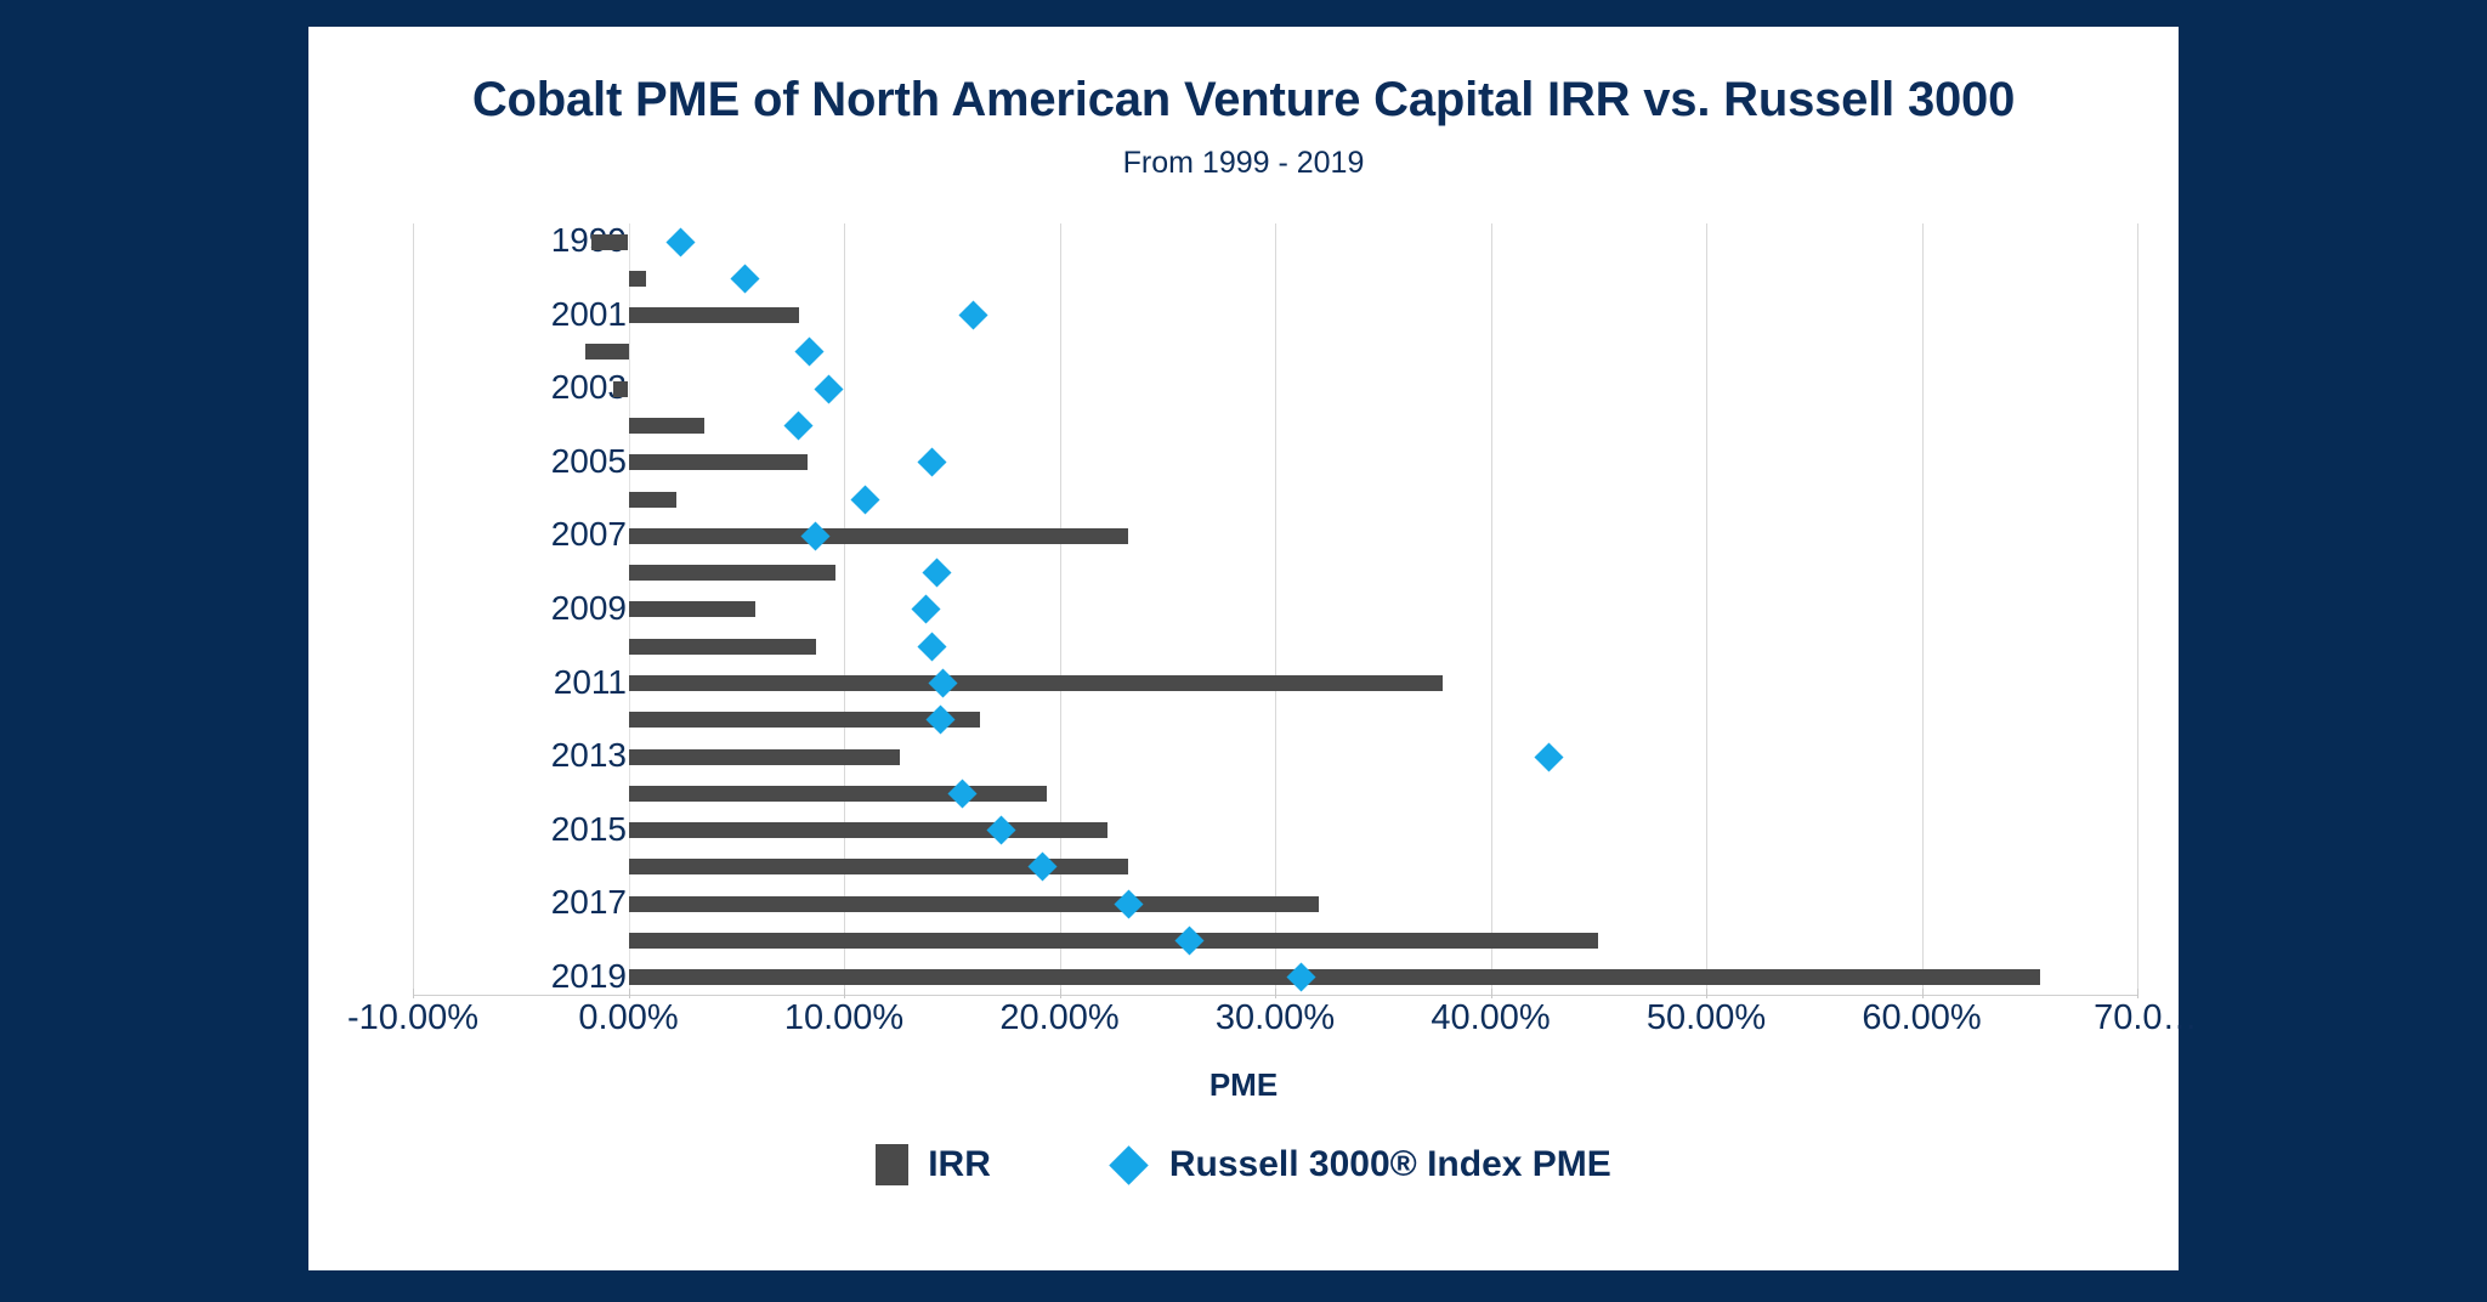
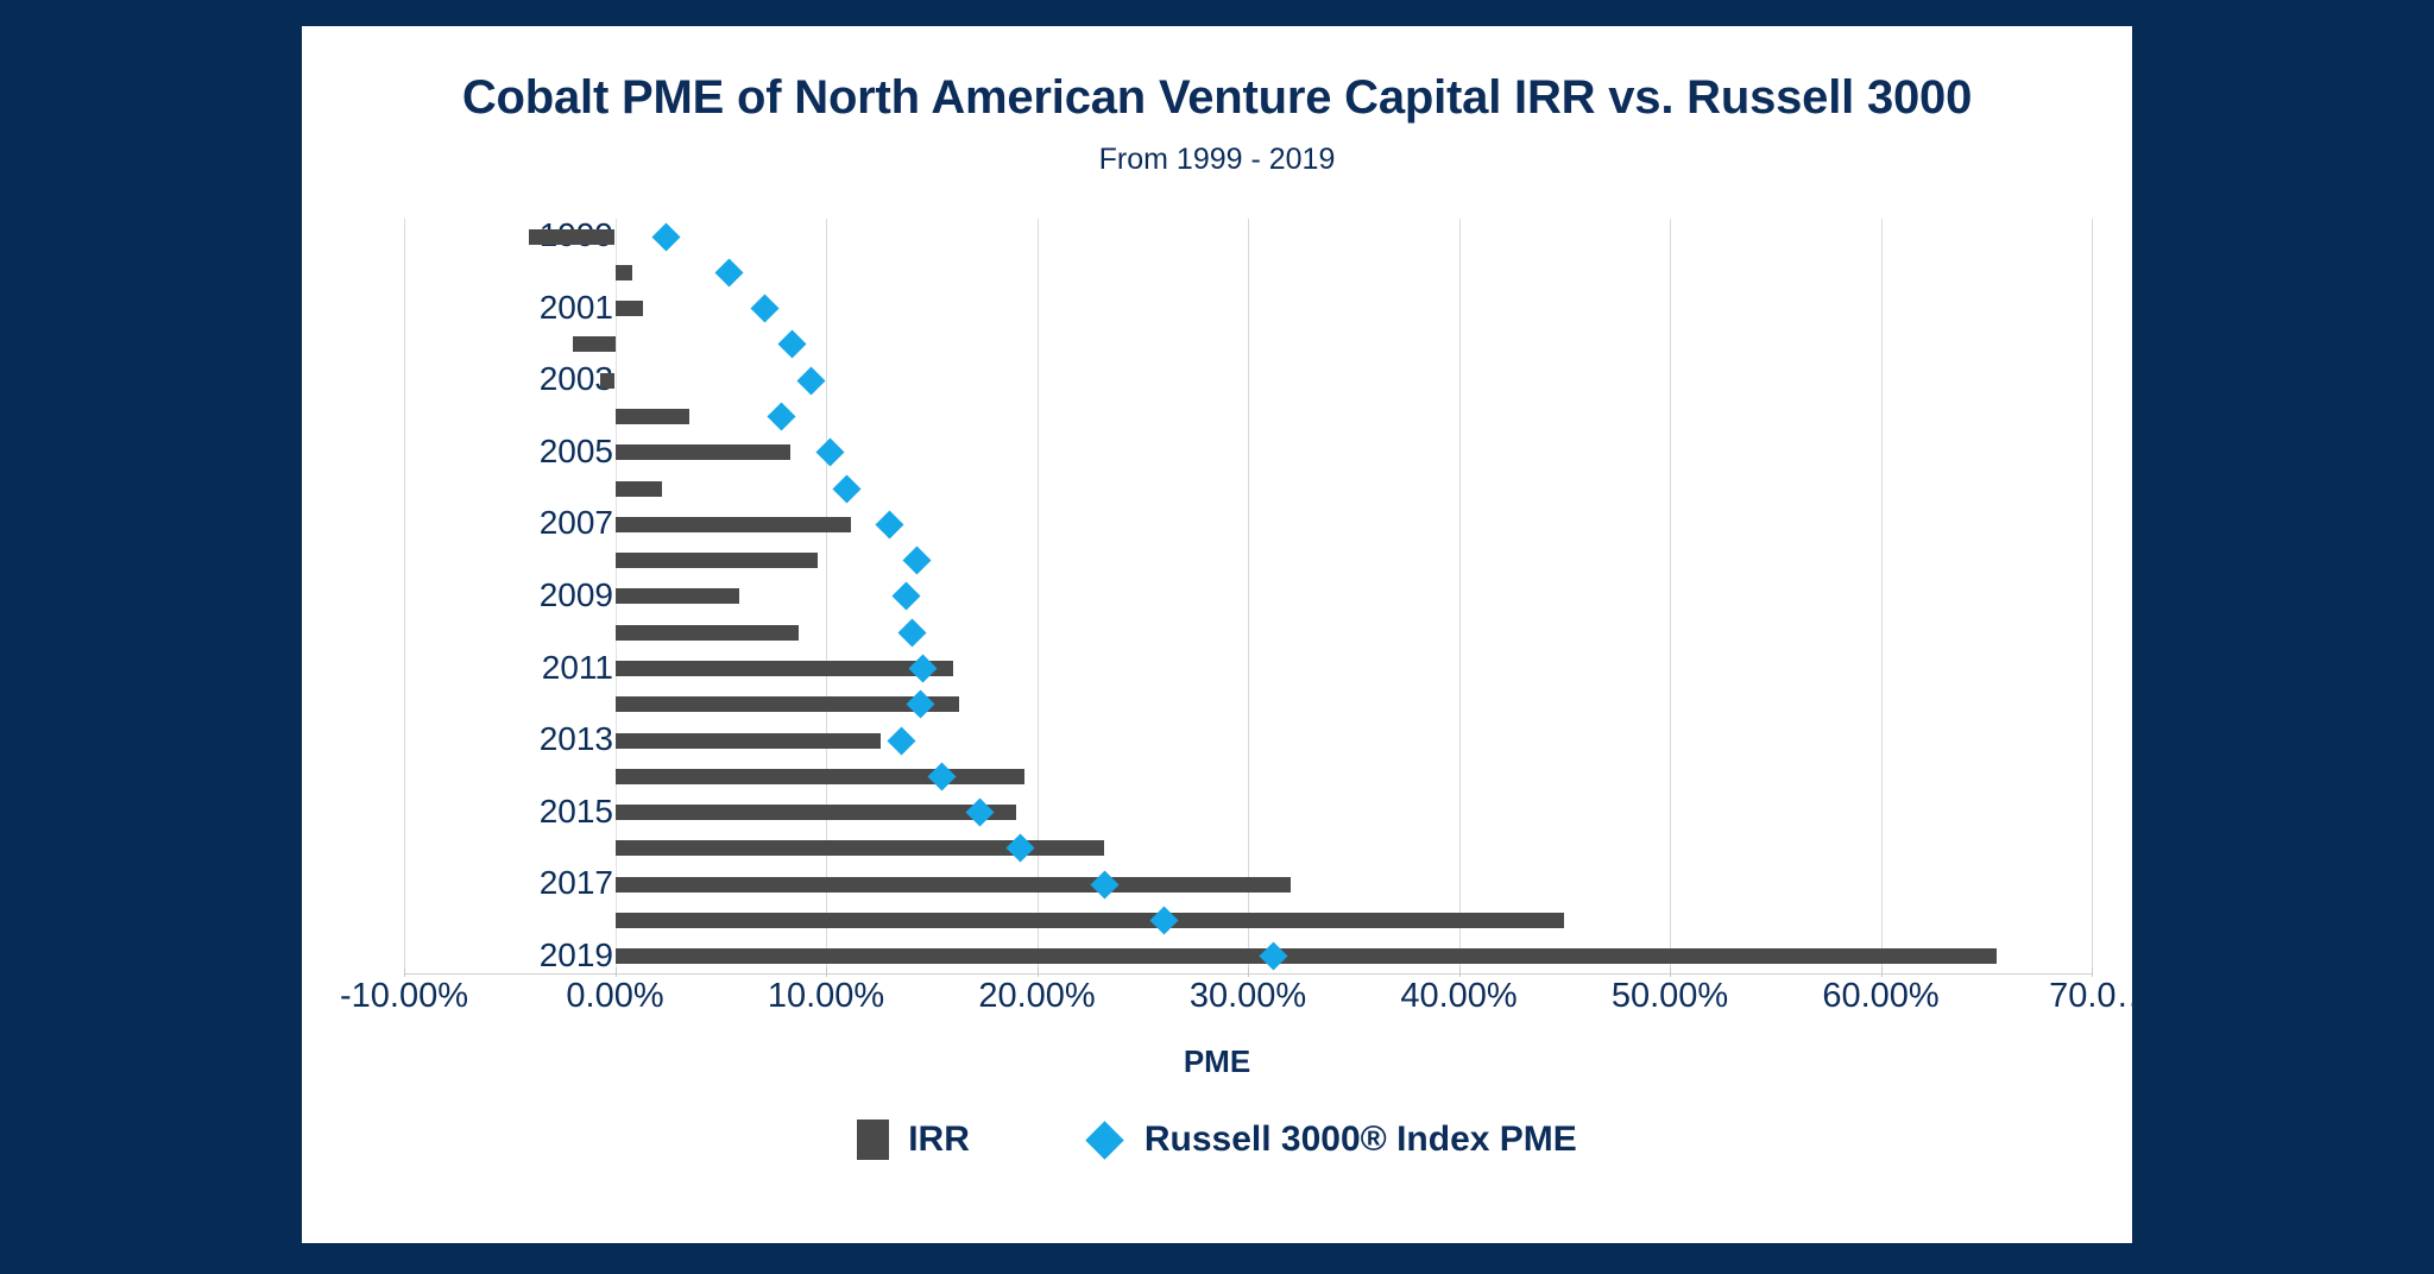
IRR/1999: -1.7% -> -4.1%
IRR/2001: 7.9% -> 1.3%
Russell 3000® Index PME/2001: 16.0% -> 7.1%
Russell 3000® Index PME/2005: 14.1% -> 10.2%
IRR/2007: 23.2% -> 11.2%
Russell 3000® Index PME/2007: 8.7% -> 13.0%
IRR/2011: 37.8% -> 16.0%
Russell 3000® Index PME/2013: 42.7% -> 13.6%
IRR/2015: 22.2% -> 19.0%
